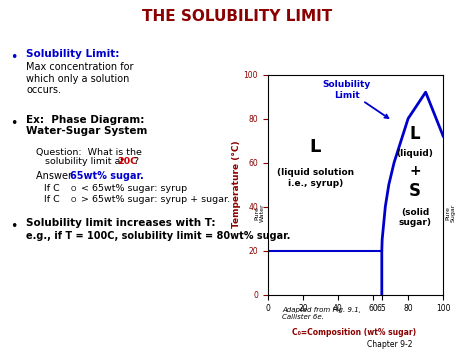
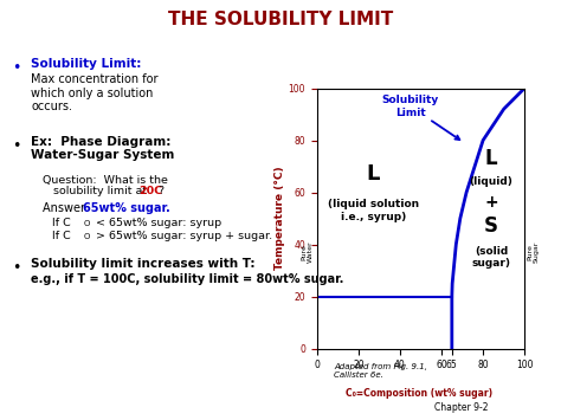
100: 72 -> 100
